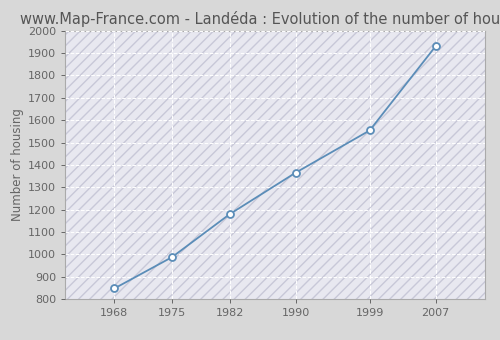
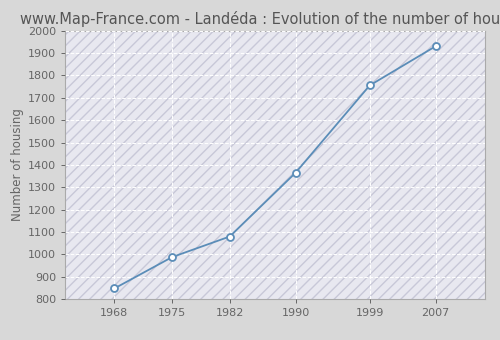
1982: 1180 -> 1080
1999: 1554 -> 1755
